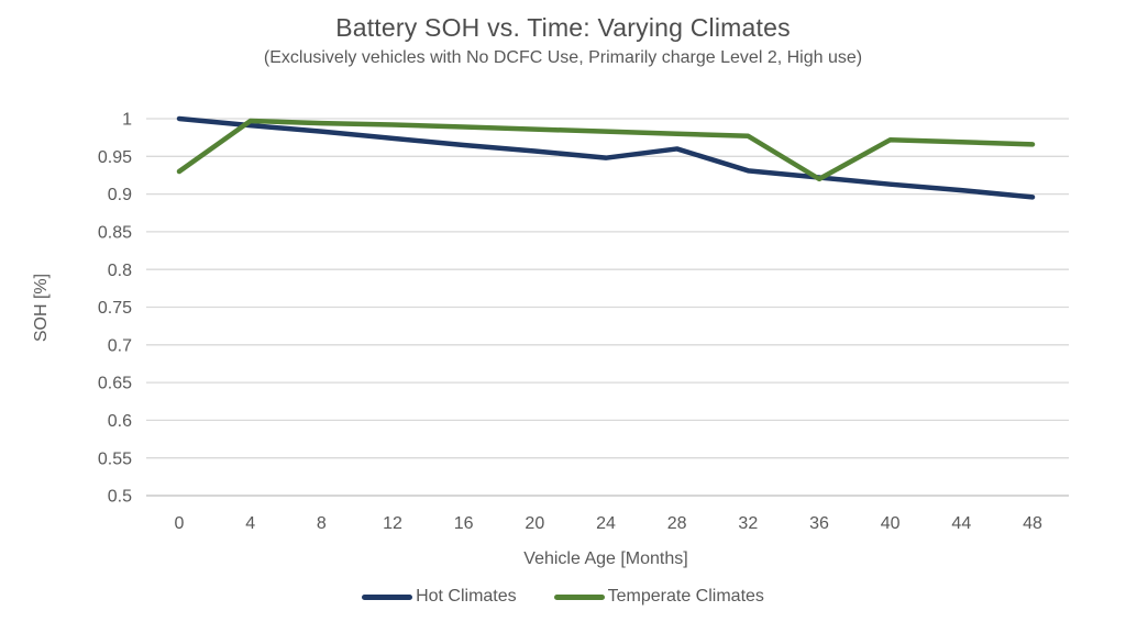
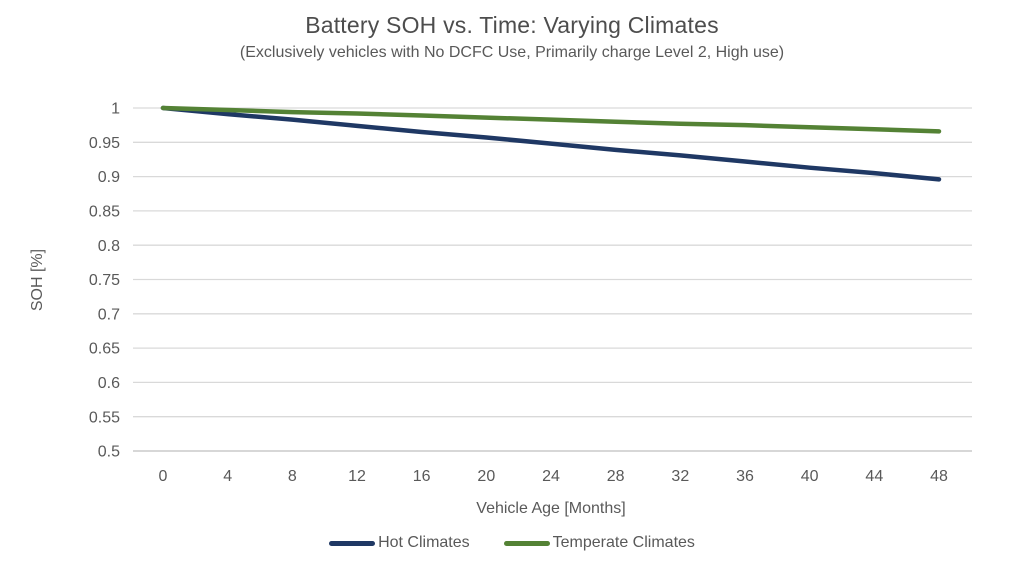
Temperate Climates/0: 0.93 -> 1.00
Hot Climates/28: 0.96 -> 0.94
Temperate Climates/36: 0.92 -> 0.97
